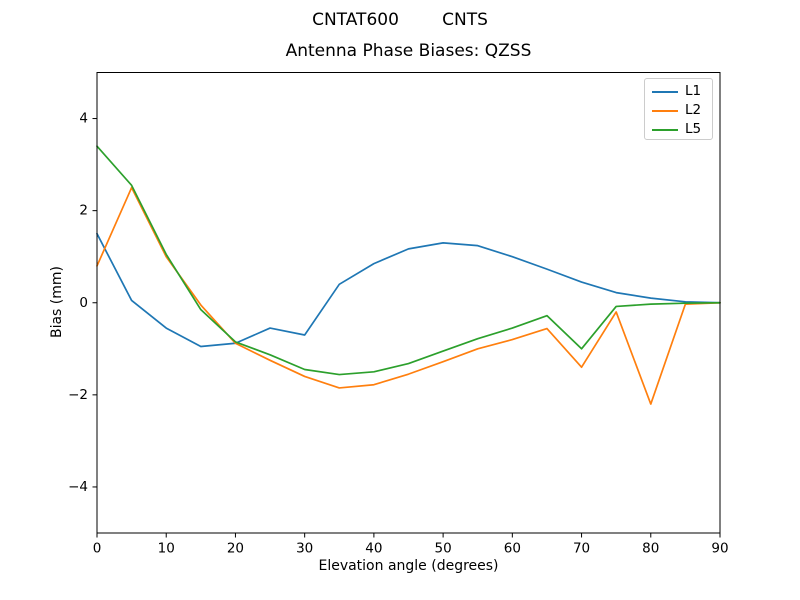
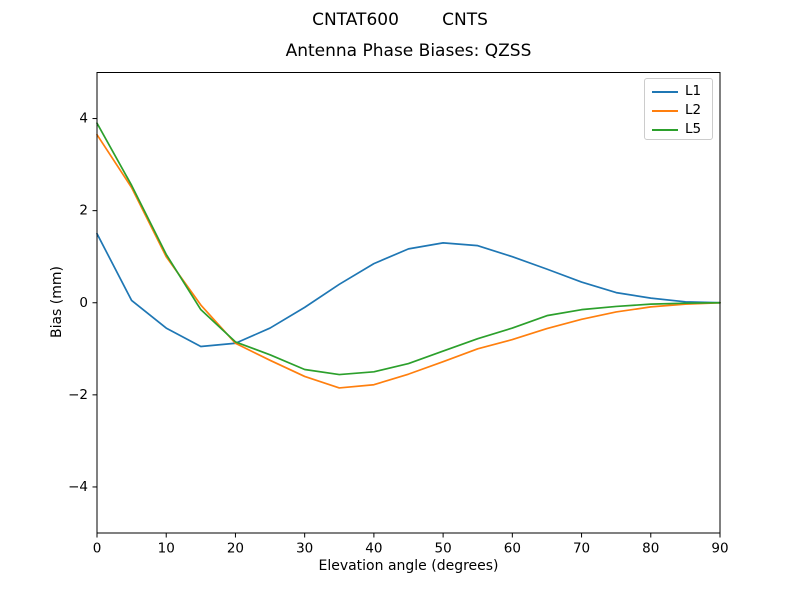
L2/0: 0.8 -> 3.6
L5/0: 3.4 -> 3.9
L1/30: -0.7 -> -0.1
L2/70: -1.4 -> -0.4
L5/70: -1.0 -> -0.1
L2/80: -2.2 -> -0.1
